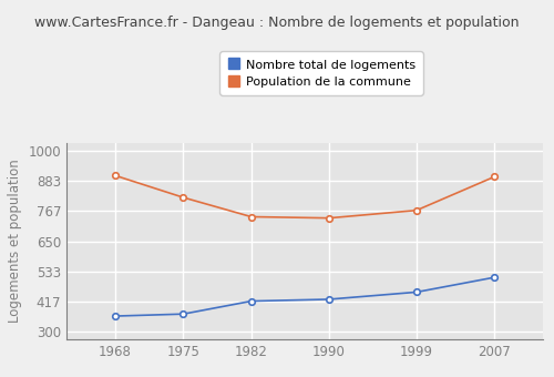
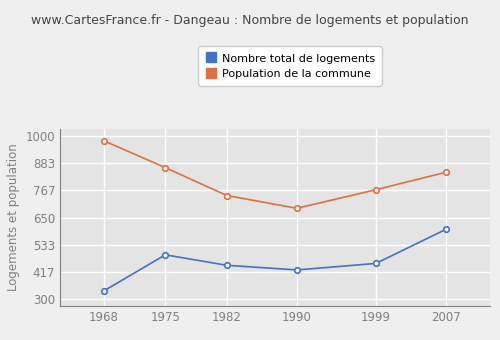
Nombre total de logements/1968: 360 -> 335
Population de la commune/1968: 905 -> 980
Nombre total de logements/1975: 368 -> 490
Population de la commune/1975: 820 -> 865
Nombre total de logements/1982: 418 -> 445
Population de la commune/1990: 740 -> 690
Nombre total de logements/2007: 510 -> 600
Population de la commune/2007: 900 -> 845
